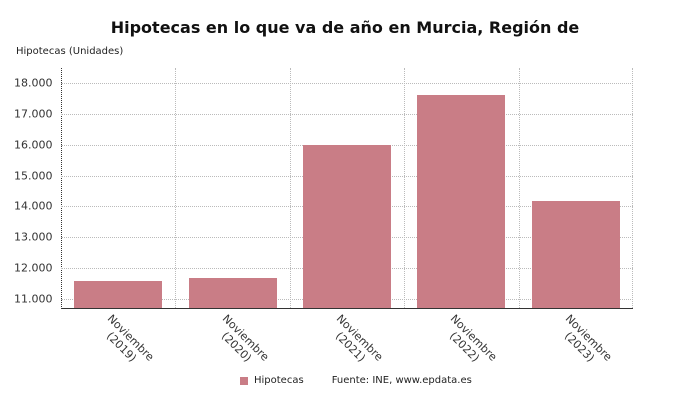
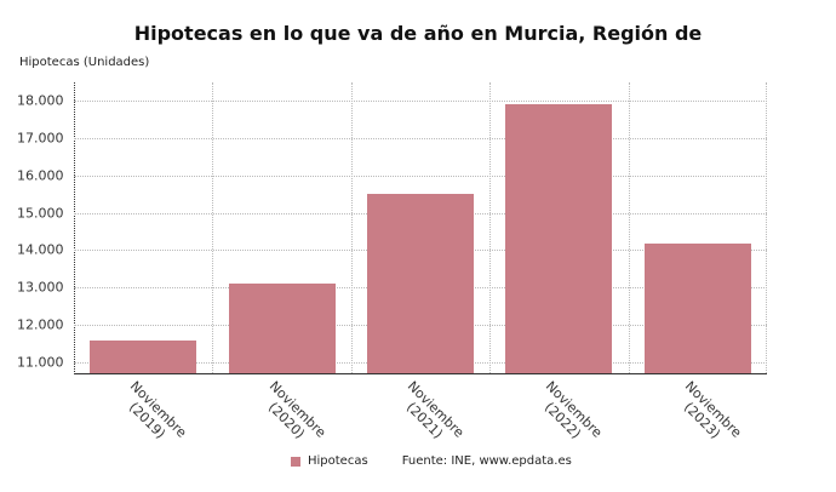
Noviembre (2020): 11700 -> 13100
Noviembre (2021): 16000 -> 15500
Noviembre (2022): 17600 -> 17900
